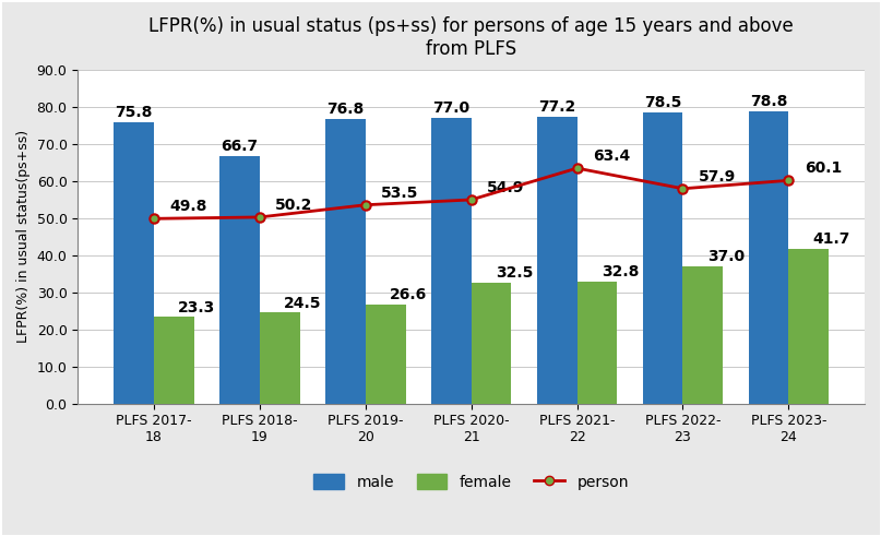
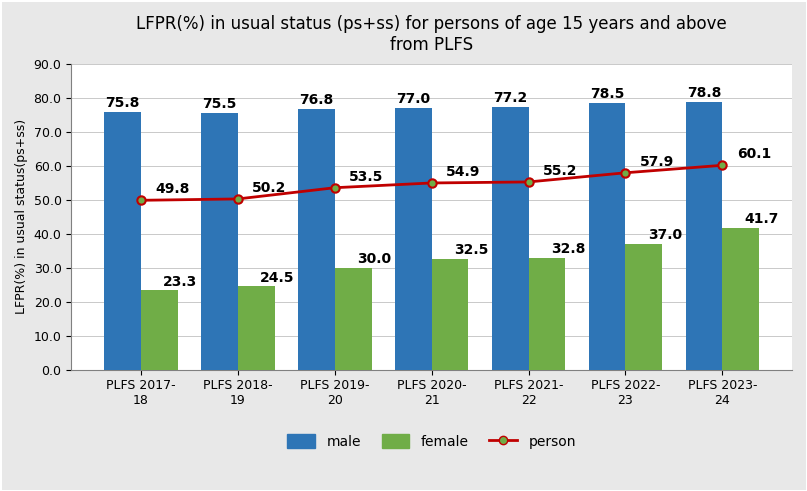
male/PLFS 2018- 19: 66.7 -> 75.5
female/PLFS 2019- 20: 26.6 -> 30.0
person/PLFS 2021- 22: 63.4 -> 55.2
